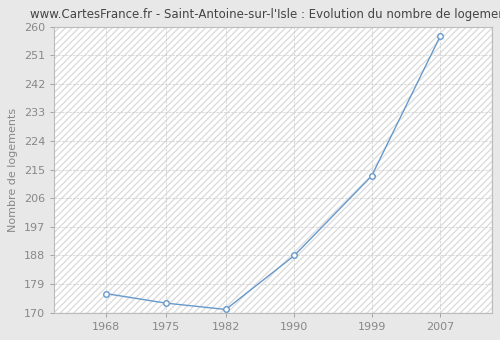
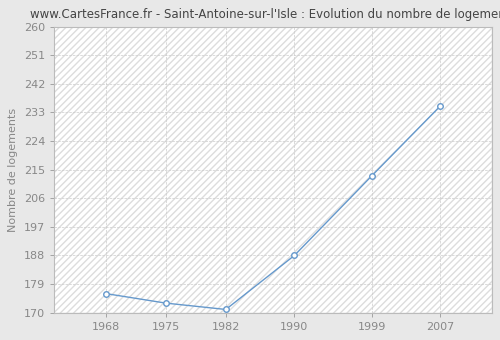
2007: 257 -> 235
